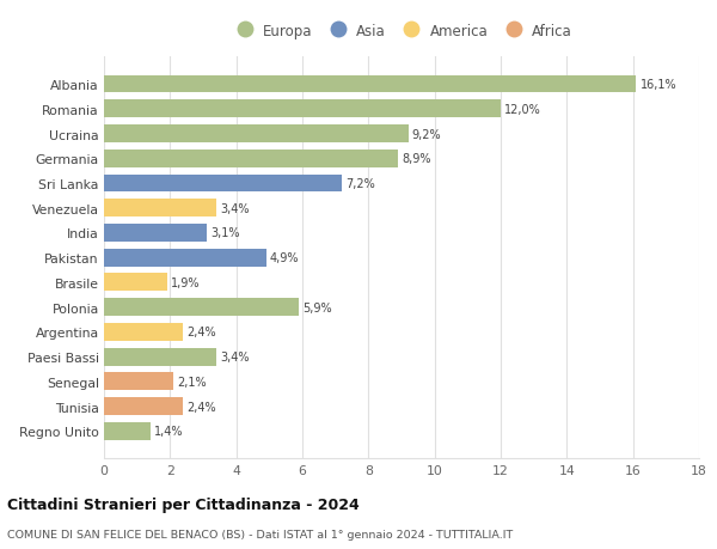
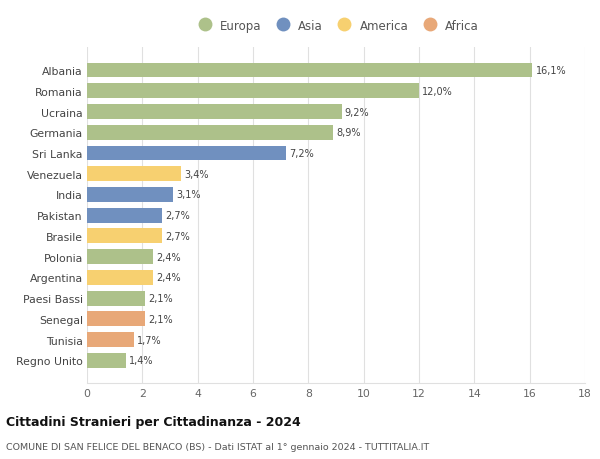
Pakistan: 4,9% -> 2,7%
Brasile: 1,9% -> 2,7%
Polonia: 5,9% -> 2,4%
Paesi Bassi: 3,4% -> 2,1%
Tunisia: 2,4% -> 1,7%
